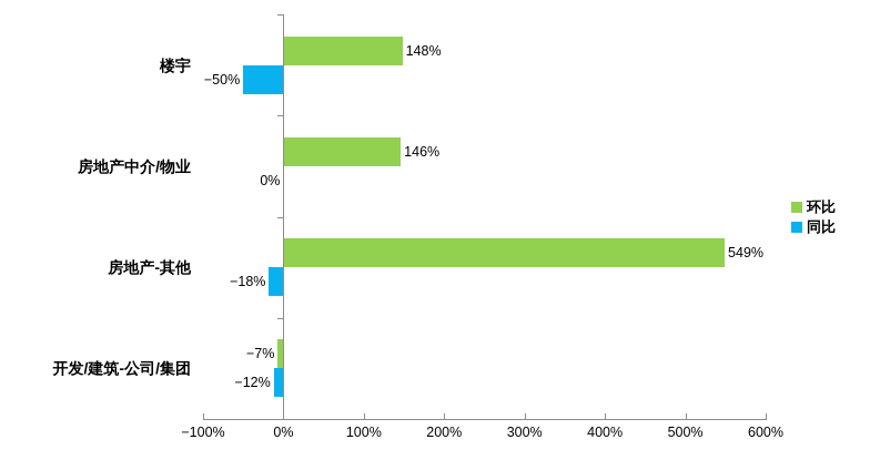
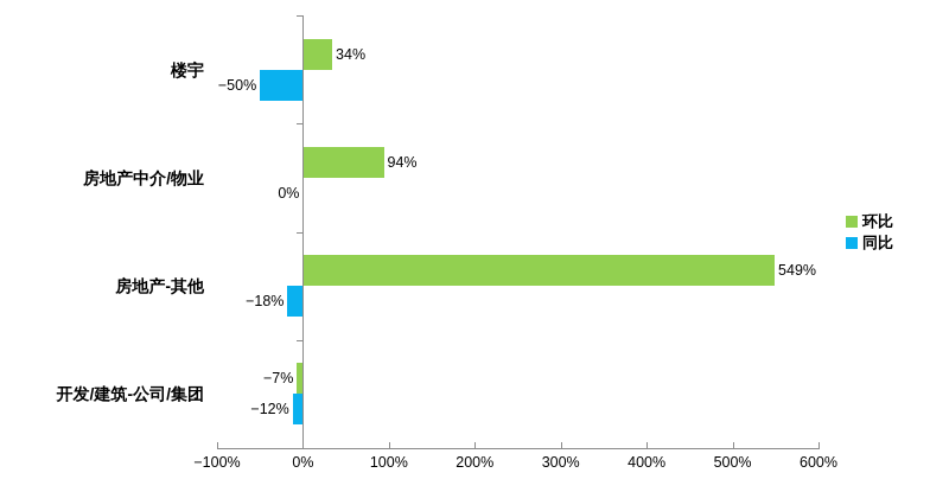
环比/楼宇: 148% -> 34%
环比/房地产中介/物业: 146% -> 94%
